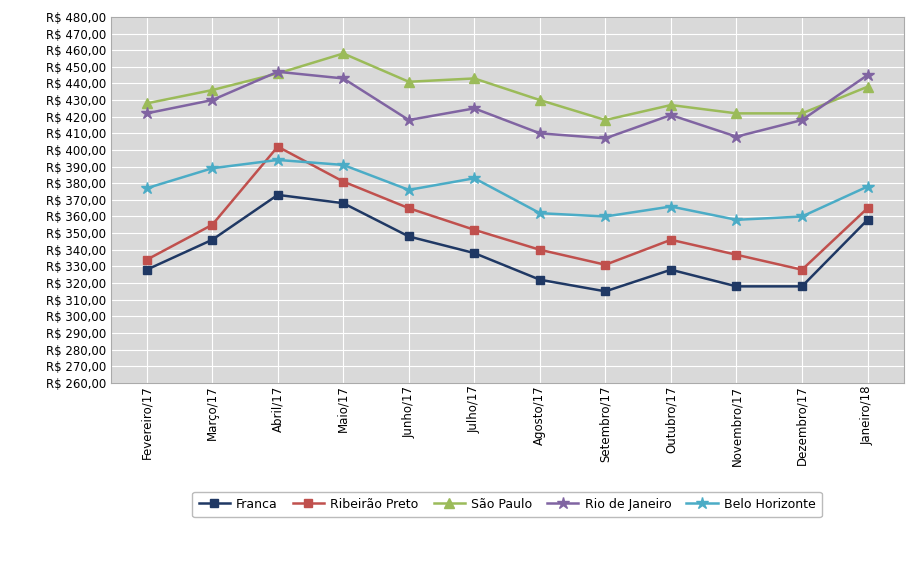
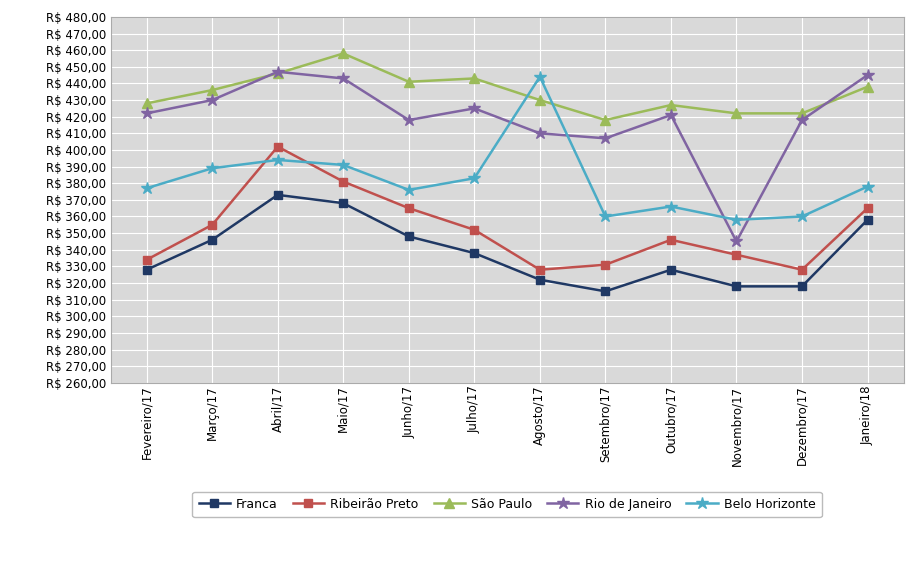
Ribeirão Preto/Agosto/17: R$ 340 -> R$ 328
Belo Horizonte/Agosto/17: R$ 362 -> R$ 444
Rio de Janeiro/Novembro/17: R$ 408 -> R$ 345
